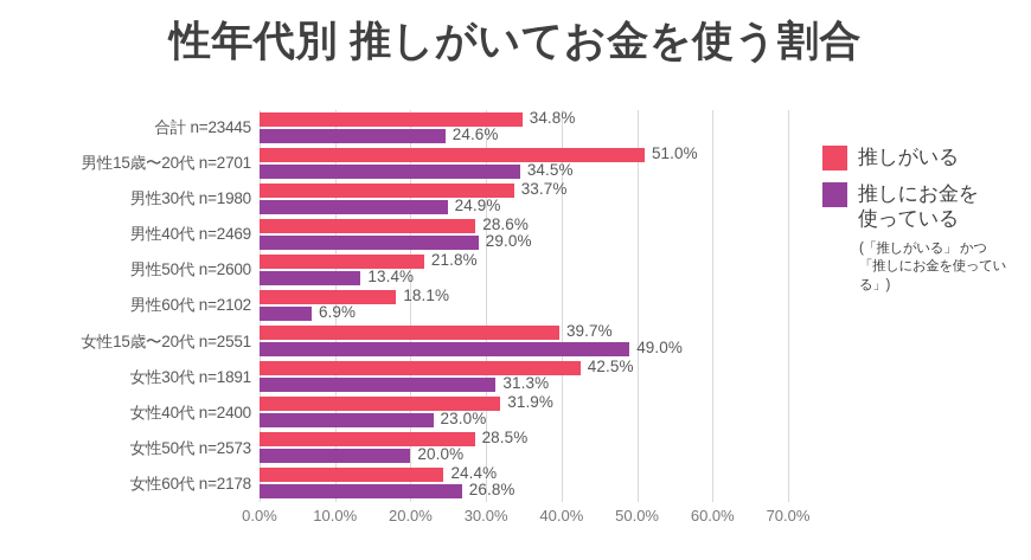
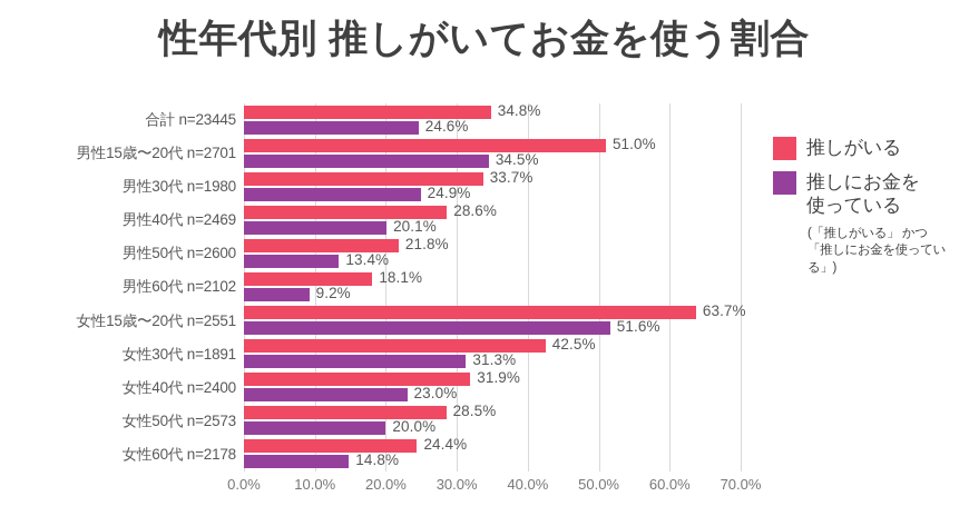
推しにお金を 使っている/男性40代 n=2469: 29.0% -> 20.1%
推しにお金を 使っている/男性60代 n=2102: 6.9% -> 9.2%
推しがいる/女性15歳〜20代 n=2551: 39.7% -> 63.7%
推しにお金を 使っている/女性15歳〜20代 n=2551: 49.0% -> 51.6%
推しにお金を 使っている/女性60代 n=2178: 26.8% -> 14.8%
